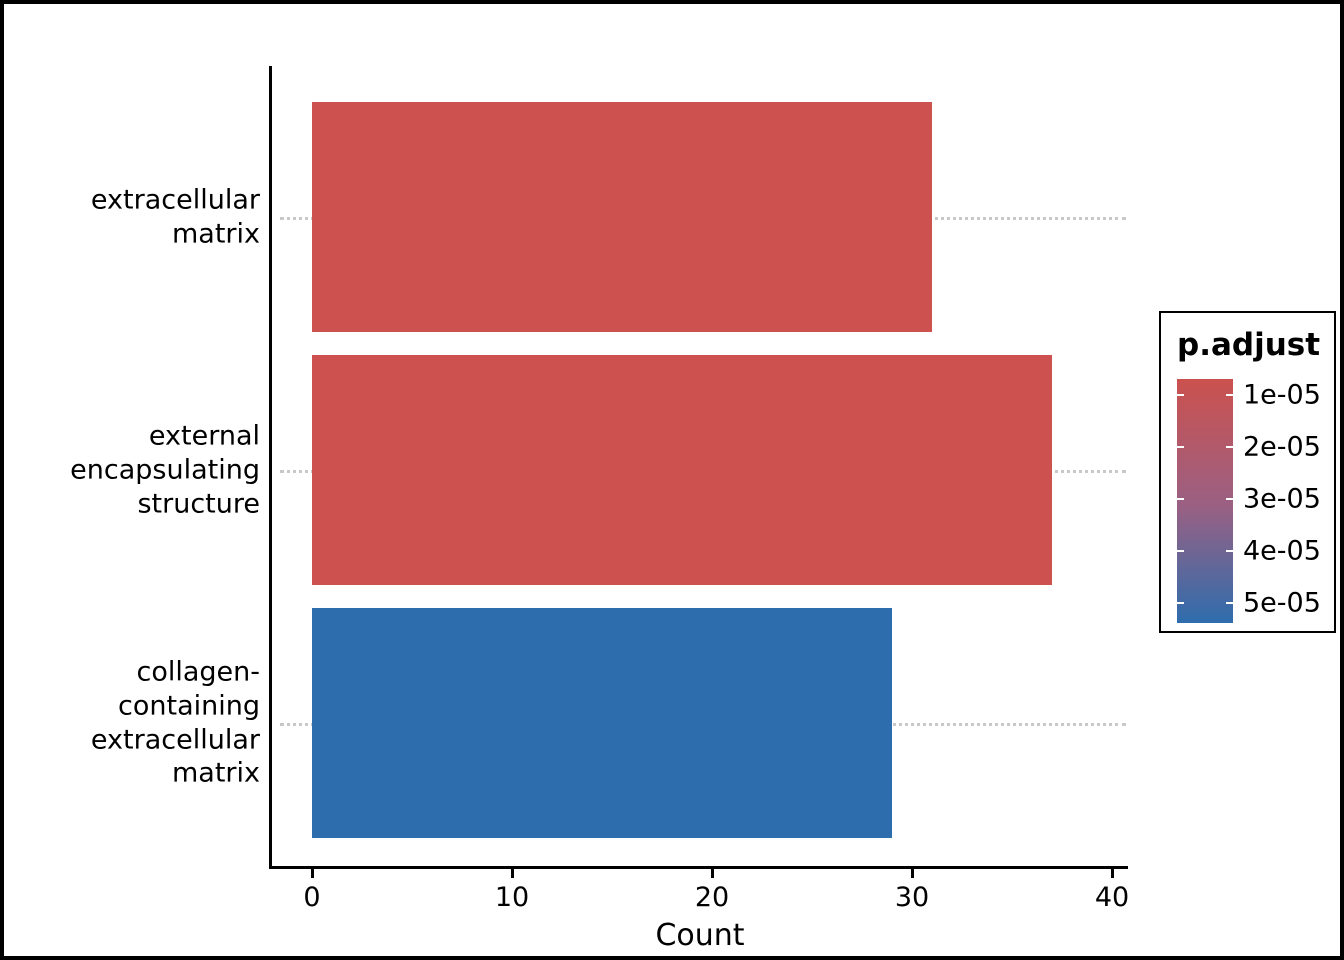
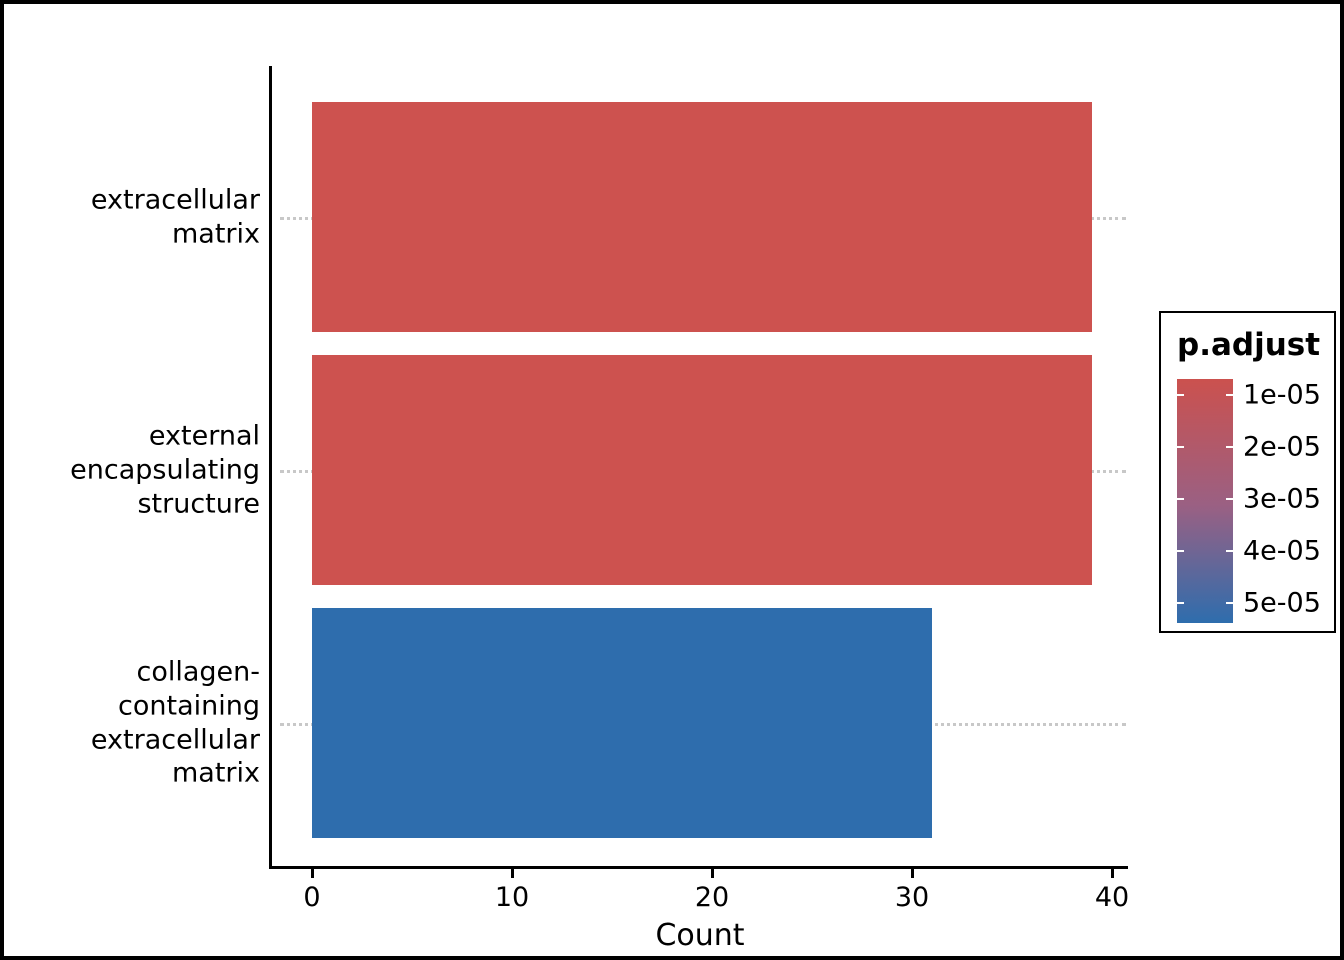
extracellular matrix: 31 -> 39
external encapsulating structure: 37 -> 39
collagen-containing extracellular matrix: 29 -> 31
